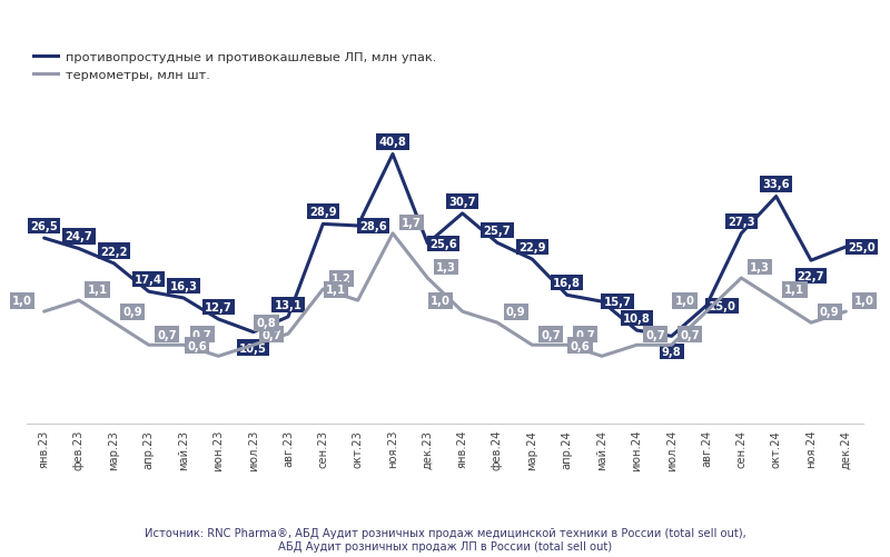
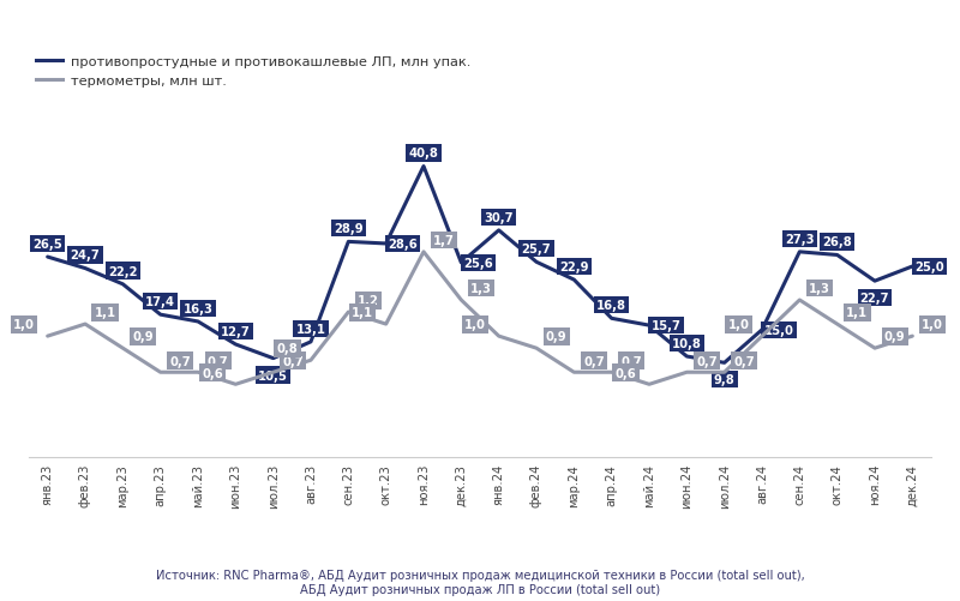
противопростудные и противокашлевые ЛП, млн упак./окт.24: 33,6 -> 26,8
